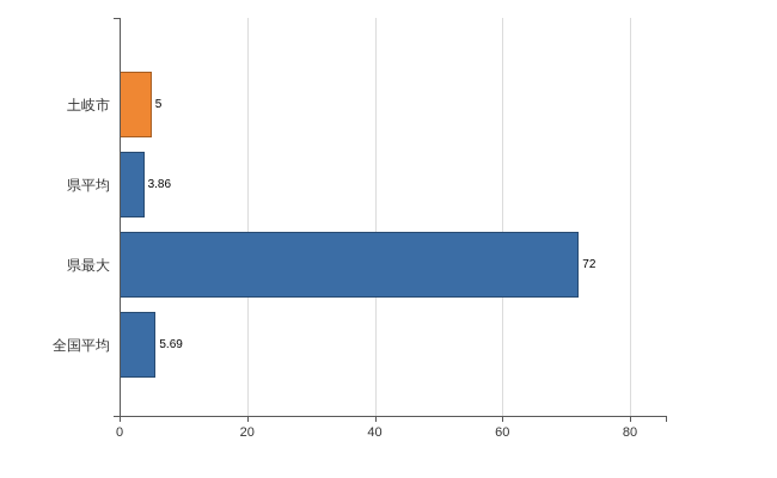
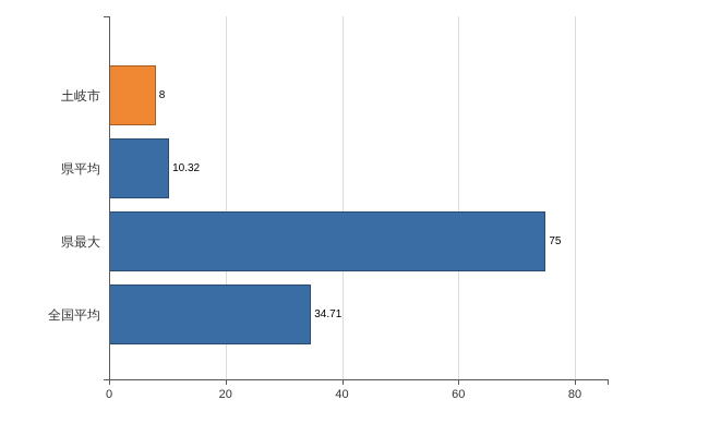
土岐市: 5 -> 8
県平均: 3.86 -> 10.32
県最大: 72 -> 75
全国平均: 5.69 -> 34.71
